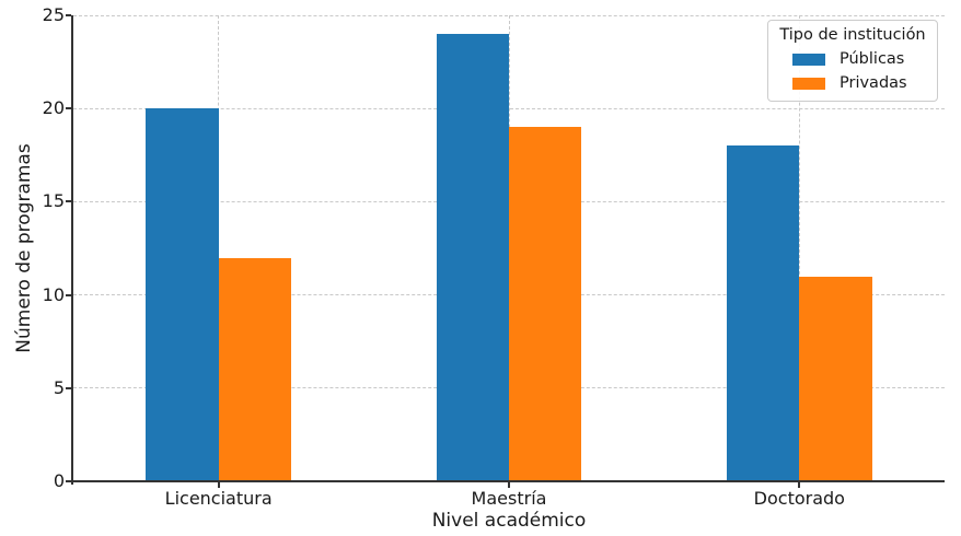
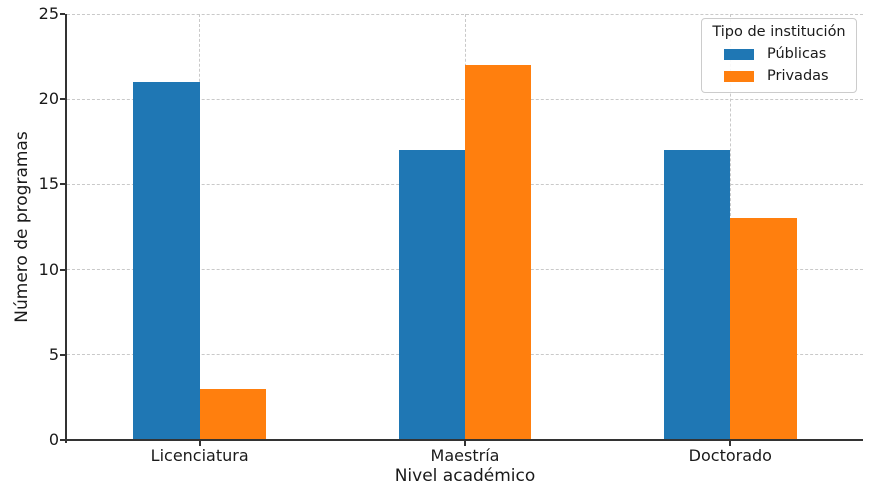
Públicas/Licenciatura: 20 -> 21
Privadas/Licenciatura: 12 -> 3
Públicas/Maestría: 24 -> 17
Privadas/Maestría: 19 -> 22
Públicas/Doctorado: 18 -> 17
Privadas/Doctorado: 11 -> 13
